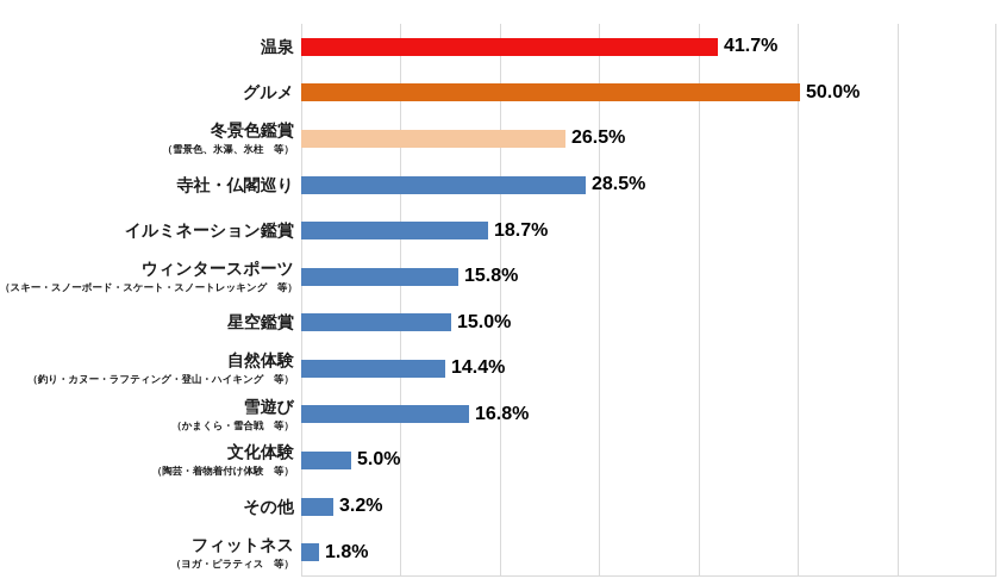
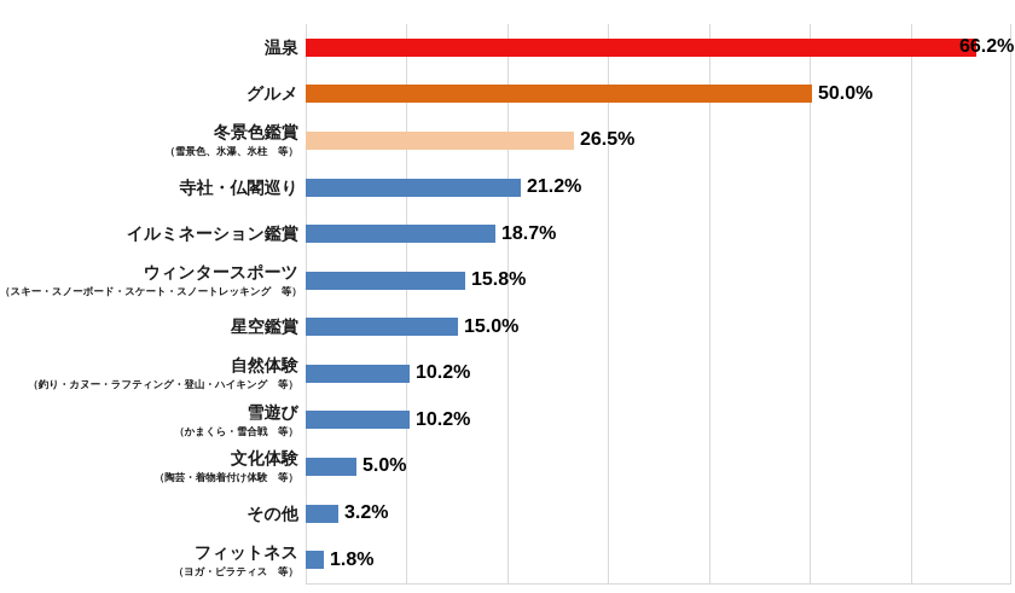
温泉: 41.7% -> 66.2%
寺社・仏閣巡り: 28.5% -> 21.2%
自然体験: 14.4% -> 10.2%
雪遊び: 16.8% -> 10.2%
